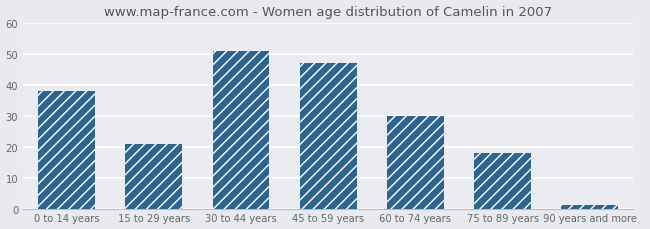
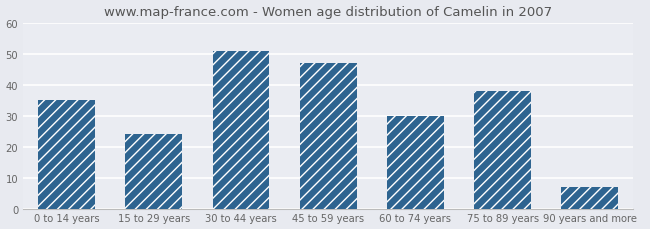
0 to 14 years: 38 -> 35
15 to 29 years: 21 -> 24
75 to 89 years: 18 -> 38
90 years and more: 1 -> 7
